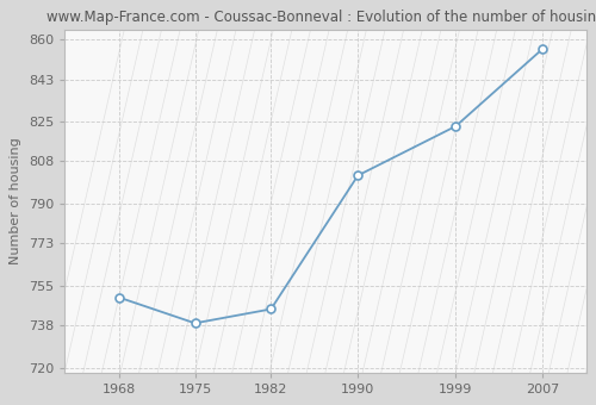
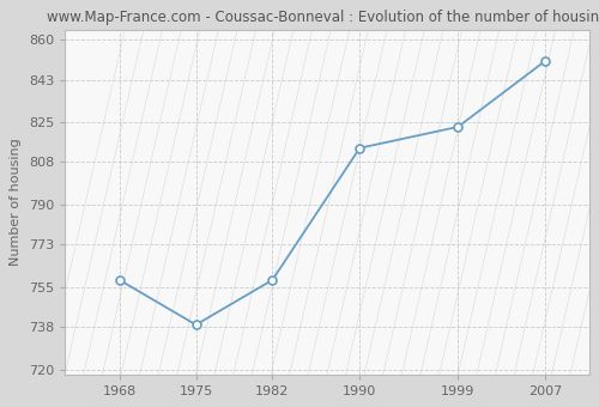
1968: 750 -> 758
1982: 745 -> 758
1990: 802 -> 814
2007: 856 -> 851
